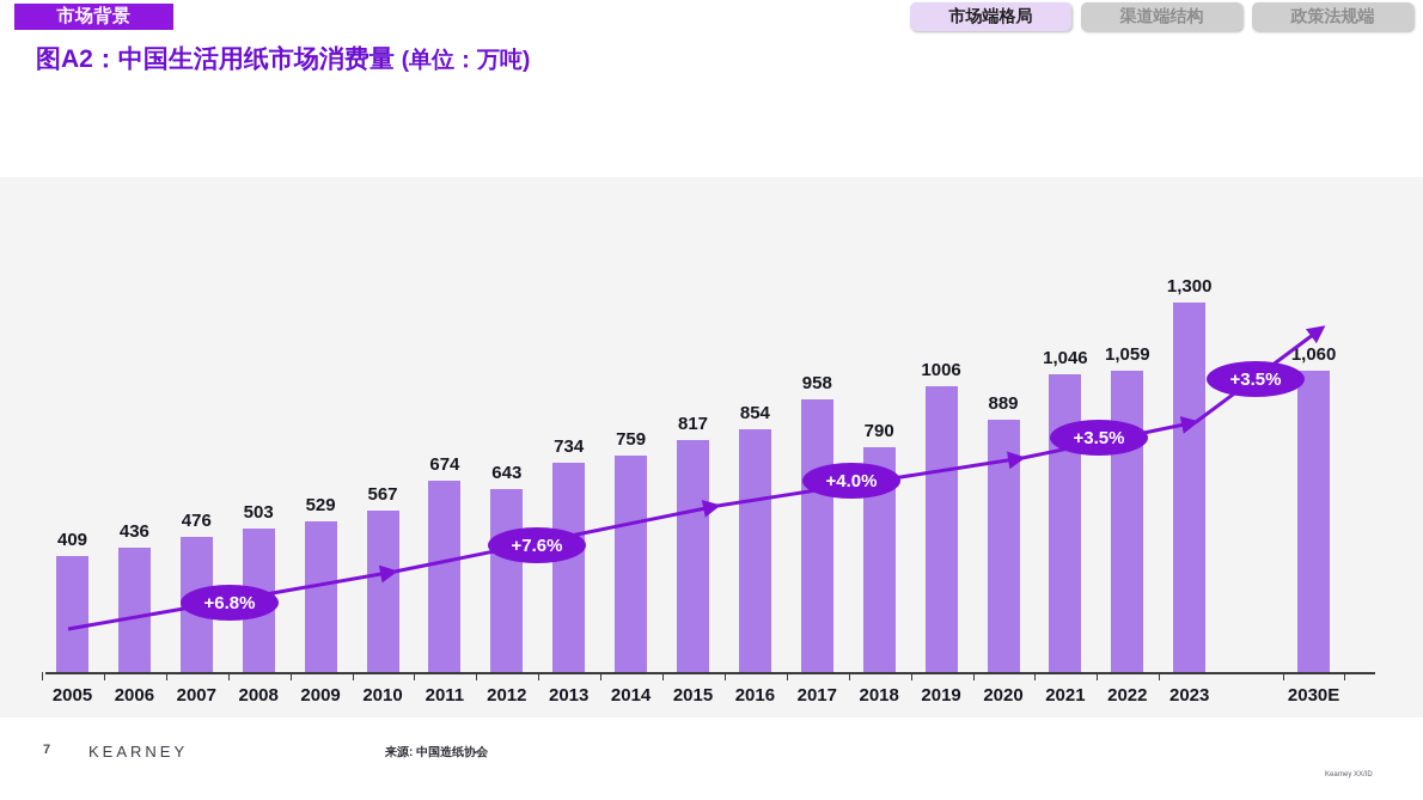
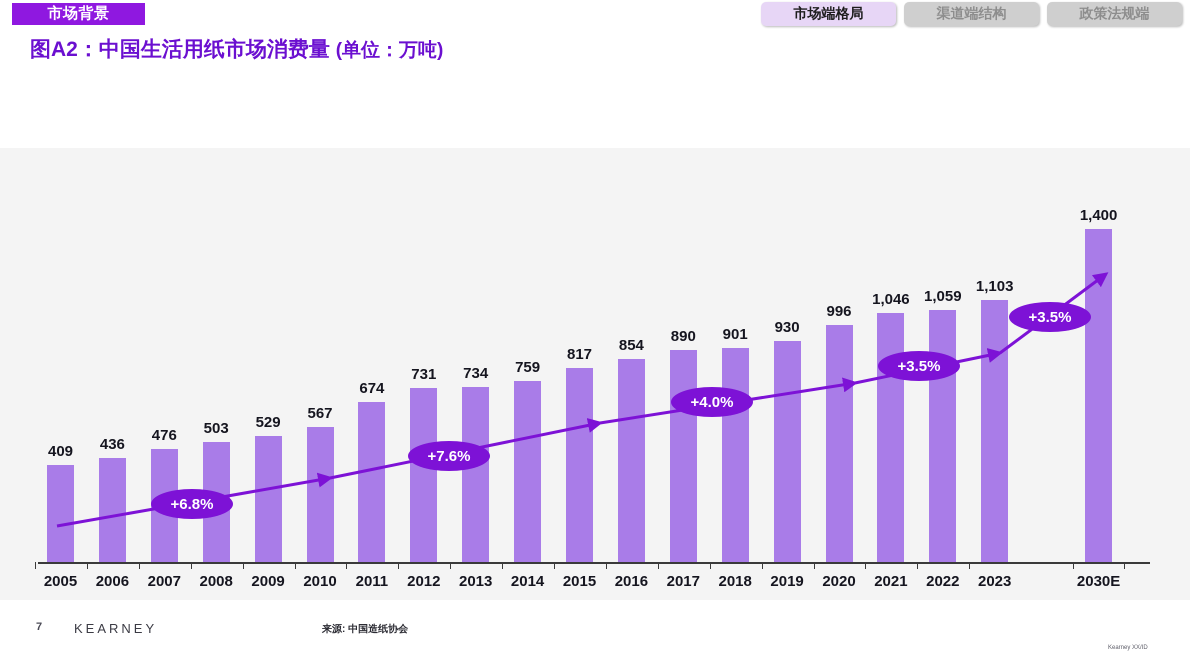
2012: 643 -> 731
2017: 958 -> 890
2018: 790 -> 901
2019: 1006 -> 930
2020: 889 -> 996
2023: 1,300 -> 1,103
2030E: 1,060 -> 1,400
